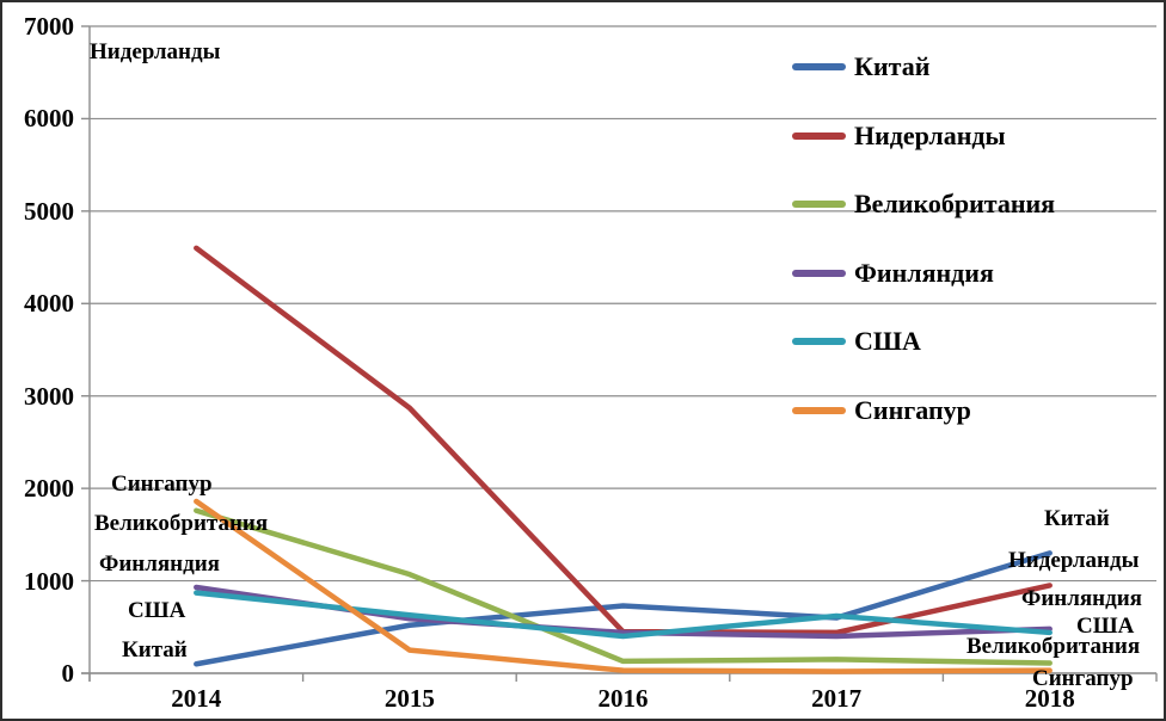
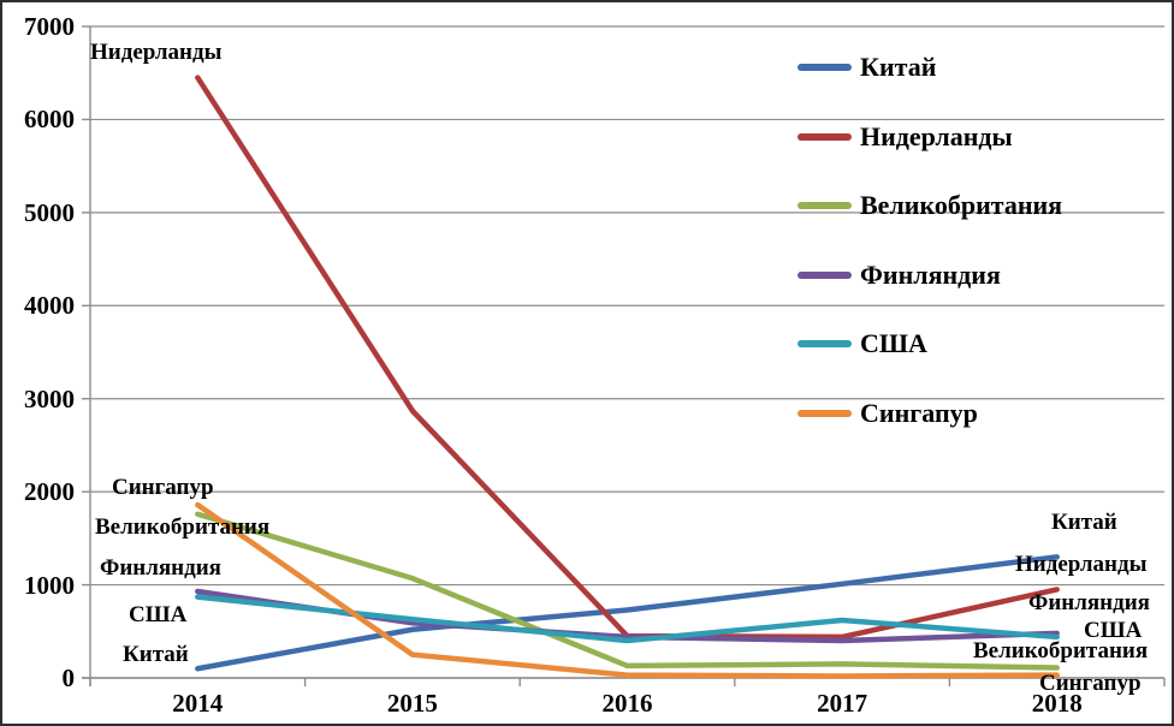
Нидерланды/2014: 4600 -> 6400
Китай/2017: 600 -> 1000
